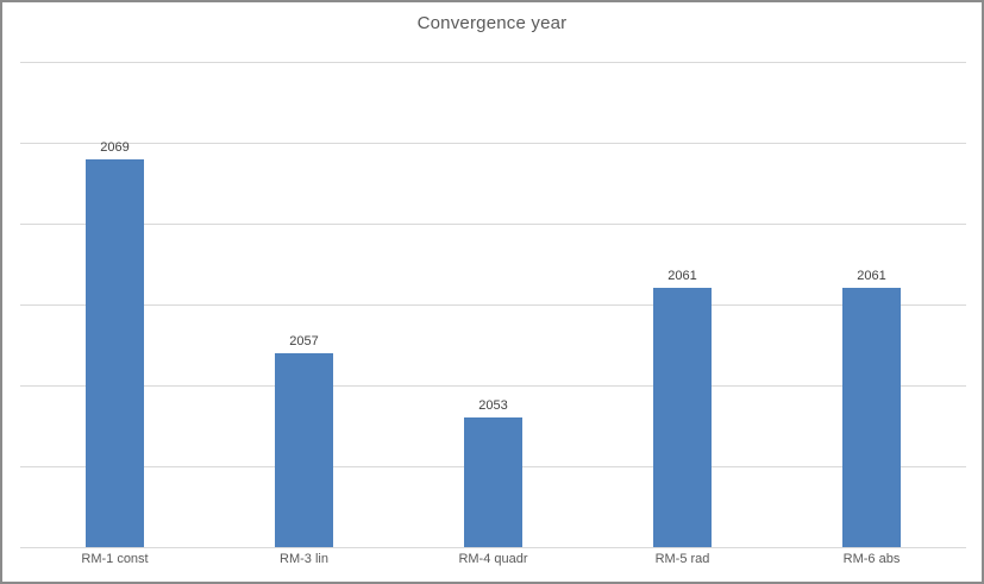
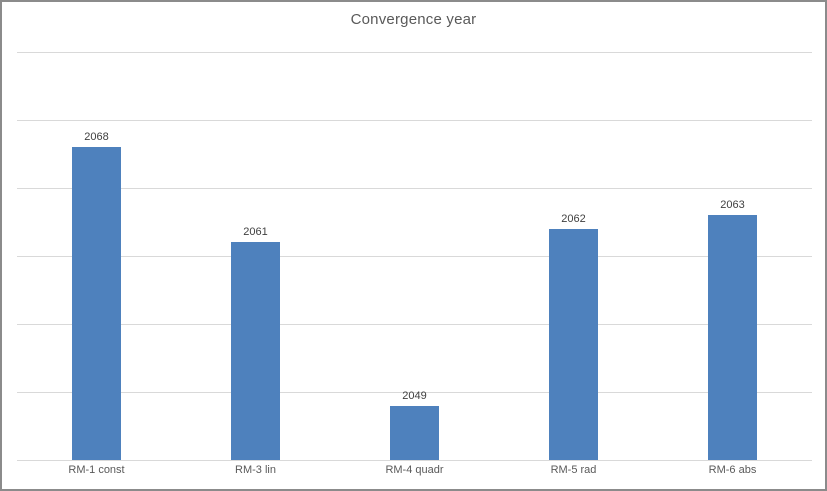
RM-1 const: 2069 -> 2068
RM-3 lin: 2057 -> 2061
RM-4 quadr: 2053 -> 2049
RM-5 rad: 2061 -> 2062
RM-6 abs: 2061 -> 2063
